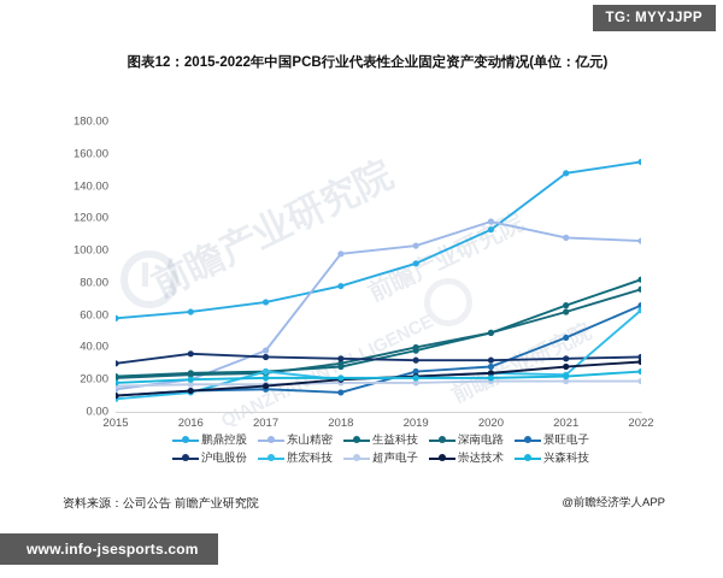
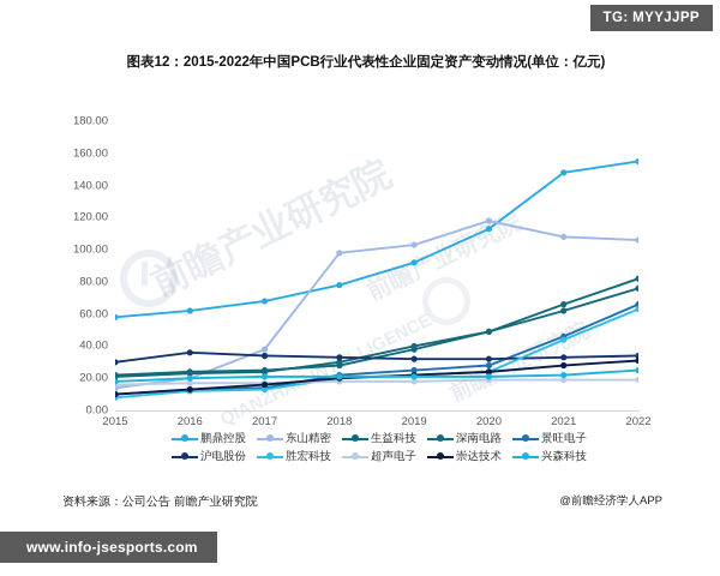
胜宏科技/2017: 25 -> 13
景旺电子/2018: 12 -> 22
胜宏科技/2021: 23 -> 44
